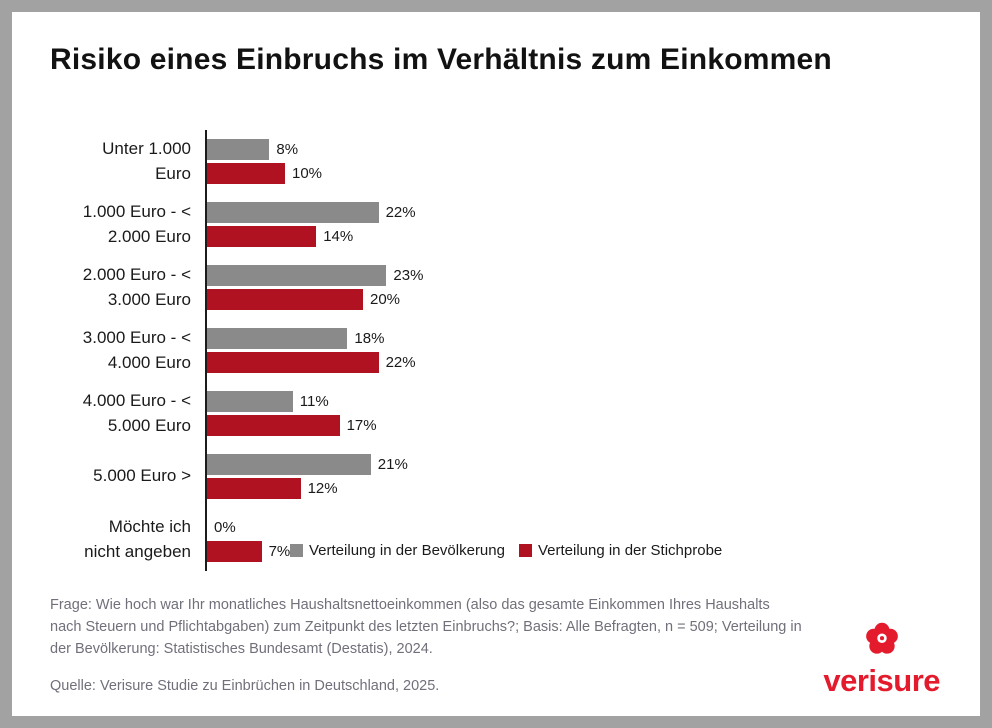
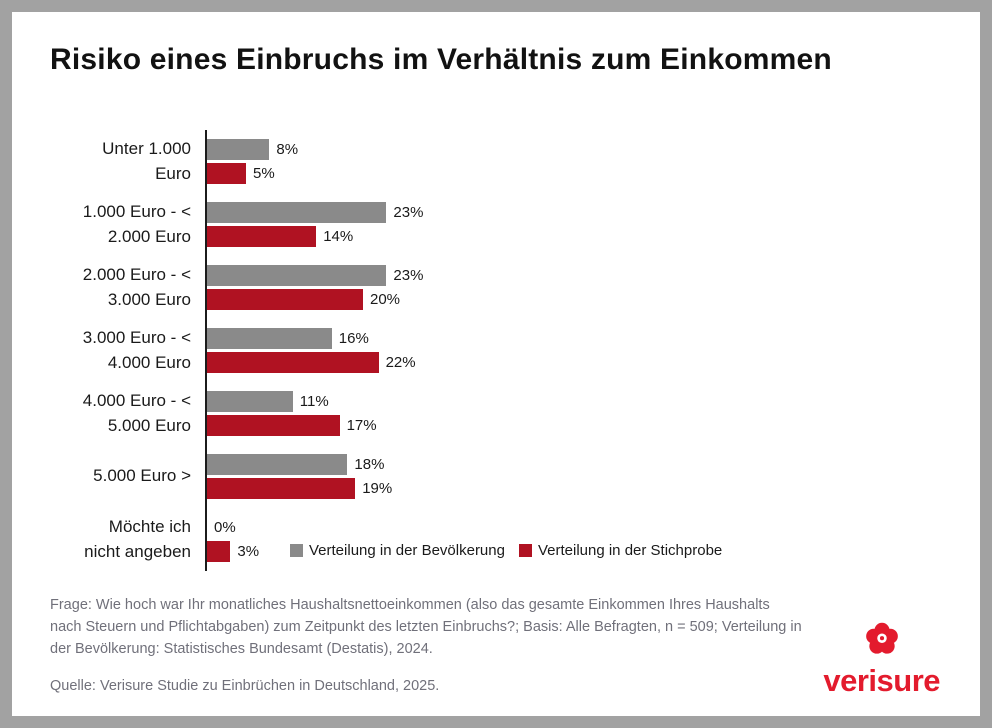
Verteilung in der Stichprobe/Unter 1.000 Euro: 10% -> 5%
Verteilung in der Bevölkerung/1.000 Euro - < 2.000 Euro: 22% -> 23%
Verteilung in der Bevölkerung/3.000 Euro - < 4.000 Euro: 18% -> 16%
Verteilung in der Bevölkerung/5.000 Euro >: 21% -> 18%
Verteilung in der Stichprobe/5.000 Euro >: 12% -> 19%
Verteilung in der Stichprobe/Möchte ich nicht angeben: 7% -> 3%
